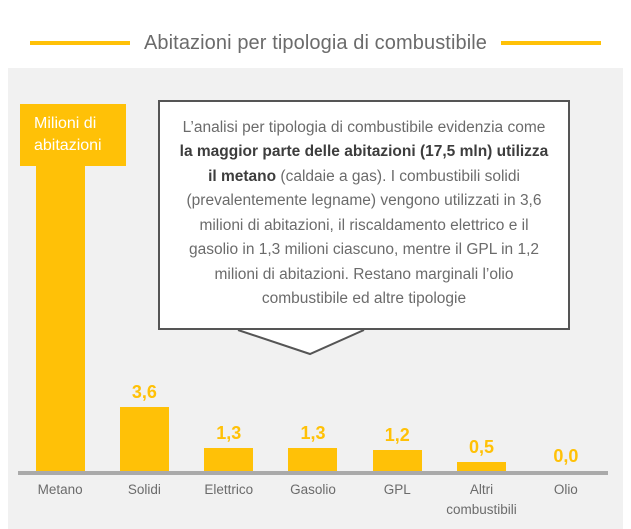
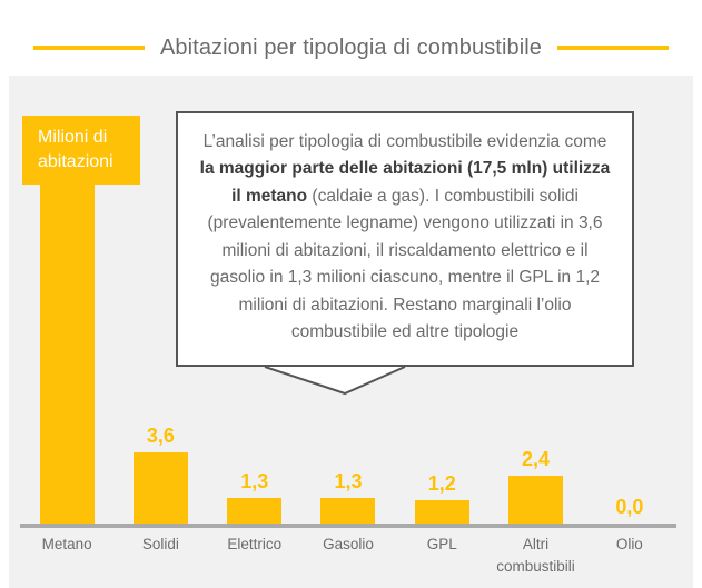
Altri combustibili: 0,5 -> 2,4
